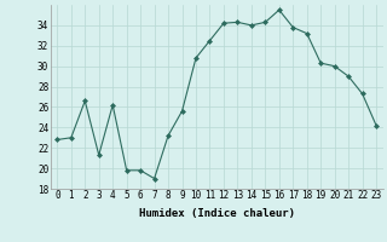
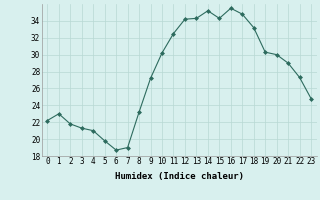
0: 22.8 -> 22.2
2: 26.6 -> 21.8
4: 26.2 -> 21.0
6: 19.8 -> 18.7
9: 25.6 -> 27.2
10: 30.8 -> 30.2
14: 34.0 -> 35.2
17: 33.8 -> 34.8
23: 24.2 -> 24.8
